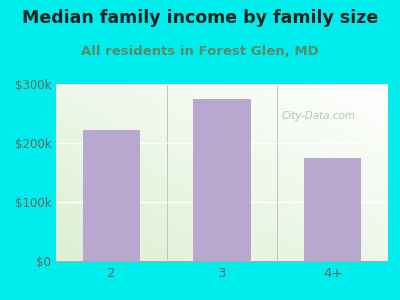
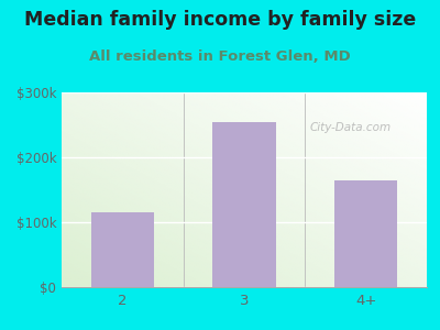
2: $222k -> $115k
3: $274k -> $255k
4+: $174k -> $165k
